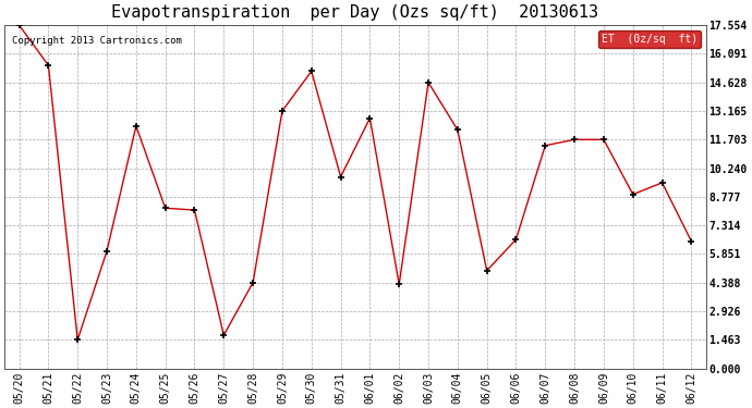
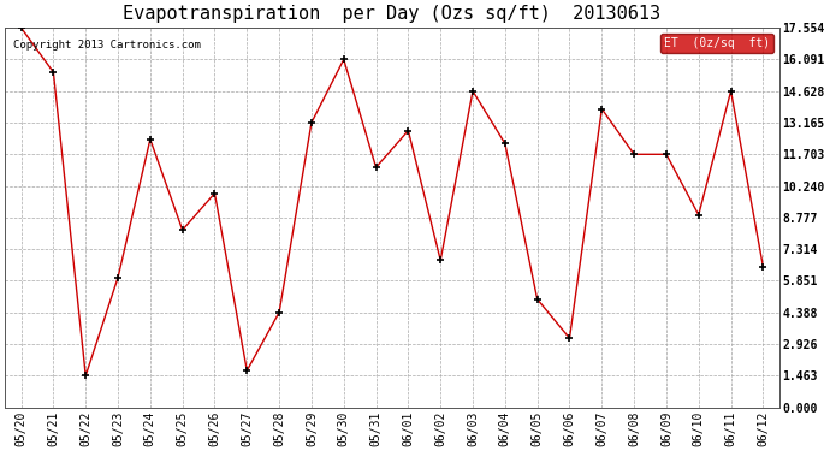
05/26: 8.1 -> 9.9
05/30: 15.2 -> 16.1
05/31: 9.8 -> 11.1
06/02: 4.3 -> 6.8
06/06: 6.6 -> 3.2
06/07: 11.4 -> 13.8
06/11: 9.5 -> 14.6
